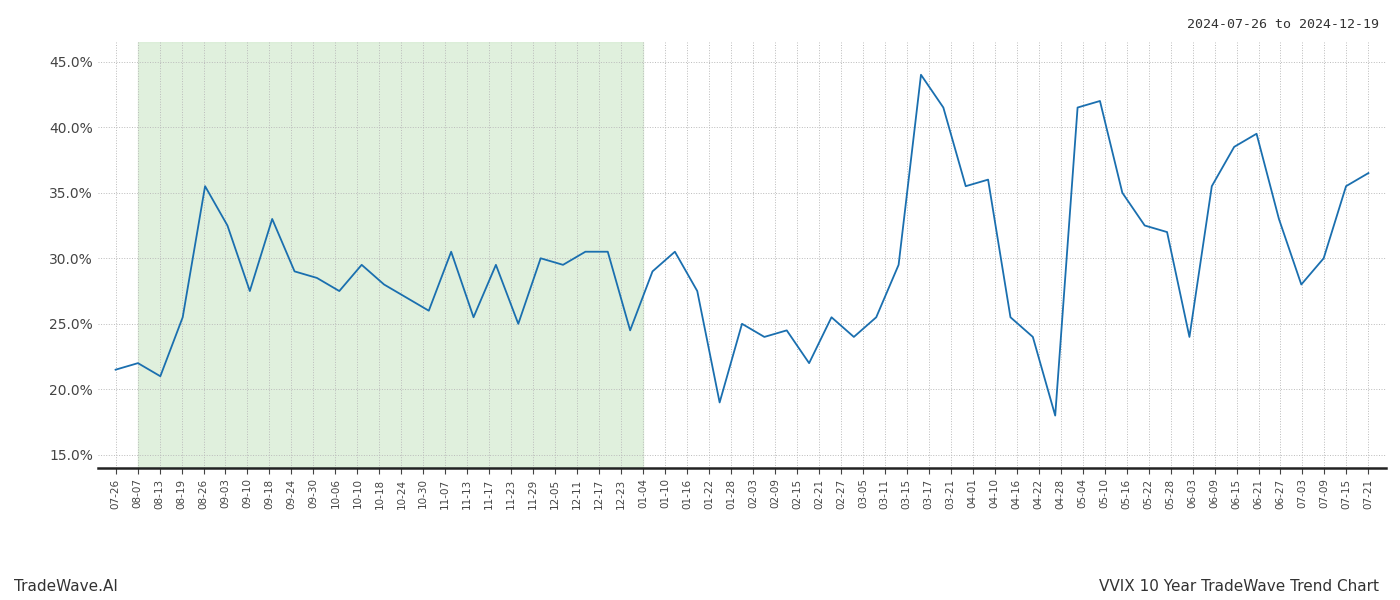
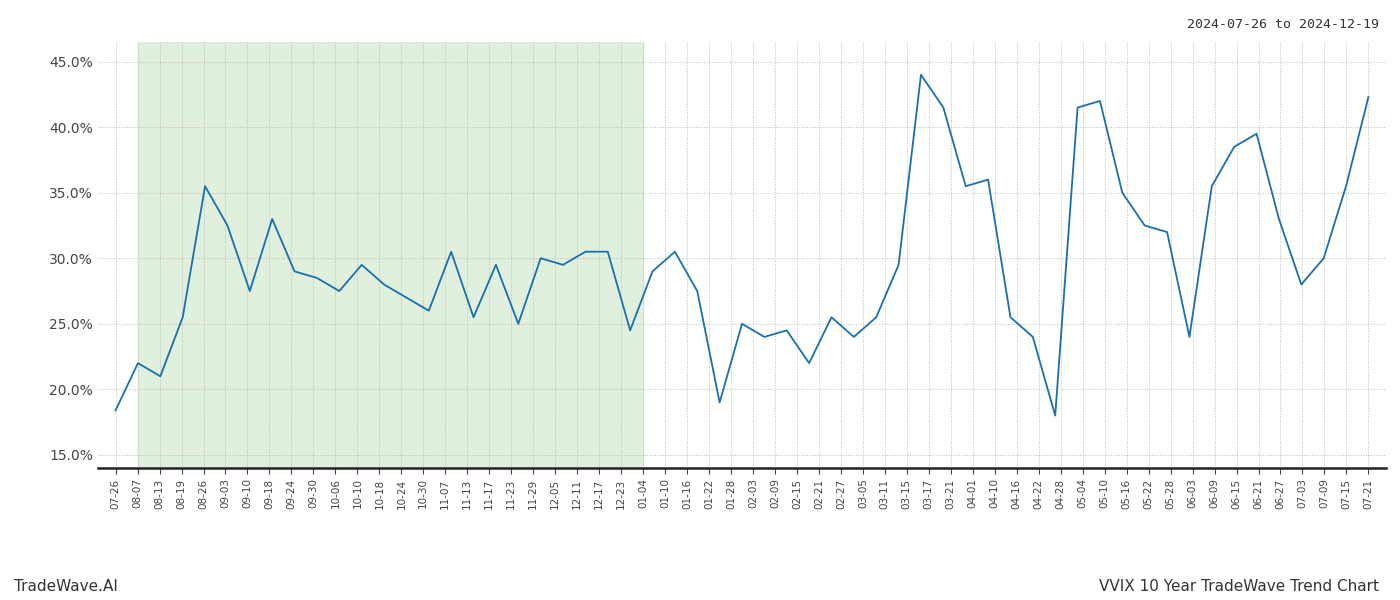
07-26: 21.5% -> 18.4%
07-21: 36.5% -> 42.3%
